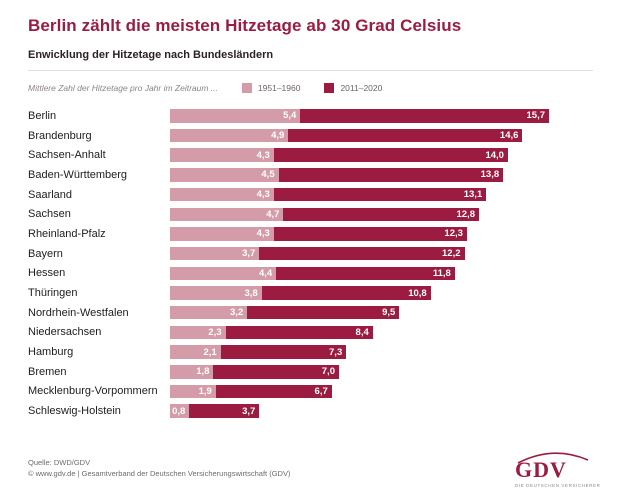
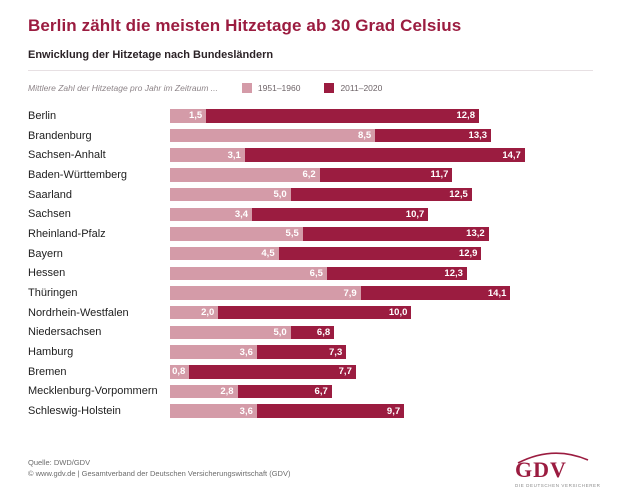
1951–1960/Berlin: 5,4 -> 1,5
2011–2020/Berlin: 15,7 -> 12,8
1951–1960/Brandenburg: 4,9 -> 8,5
2011–2020/Brandenburg: 14,6 -> 13,3
1951–1960/Sachsen-Anhalt: 4,3 -> 3,1
2011–2020/Sachsen-Anhalt: 14,0 -> 14,7
1951–1960/Baden-Württemberg: 4,5 -> 6,2
2011–2020/Baden-Württemberg: 13,8 -> 11,7
1951–1960/Saarland: 4,3 -> 5,0
2011–2020/Saarland: 13,1 -> 12,5
1951–1960/Sachsen: 4,7 -> 3,4
2011–2020/Sachsen: 12,8 -> 10,7
1951–1960/Rheinland-Pfalz: 4,3 -> 5,5
2011–2020/Rheinland-Pfalz: 12,3 -> 13,2
1951–1960/Bayern: 3,7 -> 4,5
2011–2020/Bayern: 12,2 -> 12,9
1951–1960/Hessen: 4,4 -> 6,5
2011–2020/Hessen: 11,8 -> 12,3
1951–1960/Thüringen: 3,8 -> 7,9
2011–2020/Thüringen: 10,8 -> 14,1
1951–1960/Nordrhein-Westfalen: 3,2 -> 2,0
2011–2020/Nordrhein-Westfalen: 9,5 -> 10,0
1951–1960/Niedersachsen: 2,3 -> 5,0
2011–2020/Niedersachsen: 8,4 -> 6,8
1951–1960/Hamburg: 2,1 -> 3,6
1951–1960/Bremen: 1,8 -> 0,8
2011–2020/Bremen: 7,0 -> 7,7
1951–1960/Mecklenburg-Vorpommern: 1,9 -> 2,8
1951–1960/Schleswig-Holstein: 0,8 -> 3,6
2011–2020/Schleswig-Holstein: 3,7 -> 9,7
